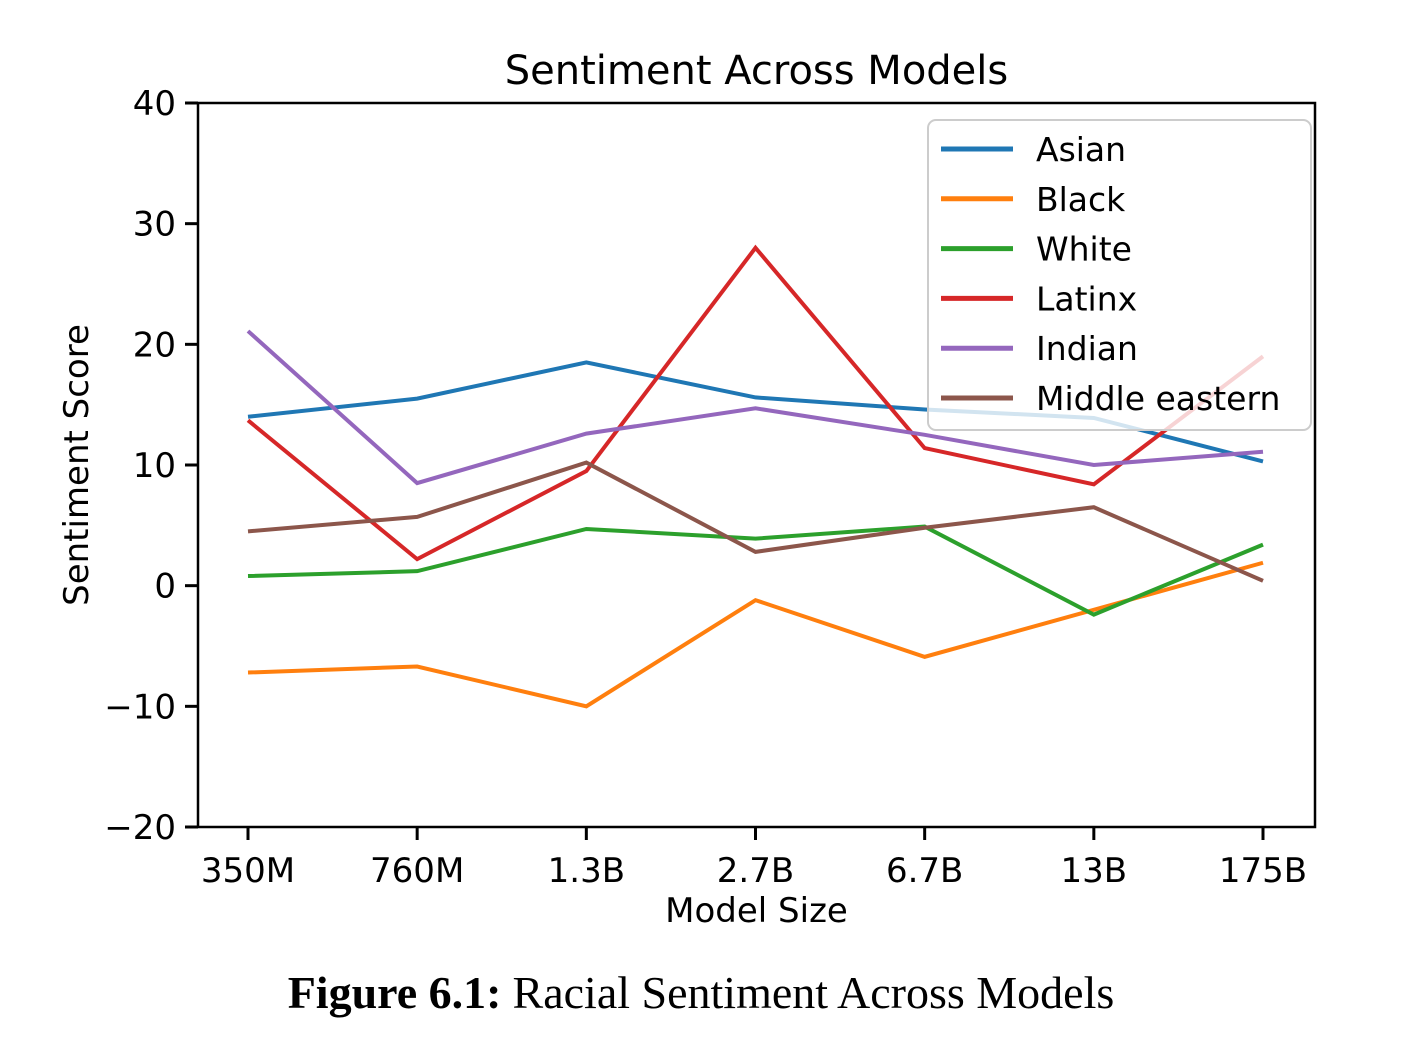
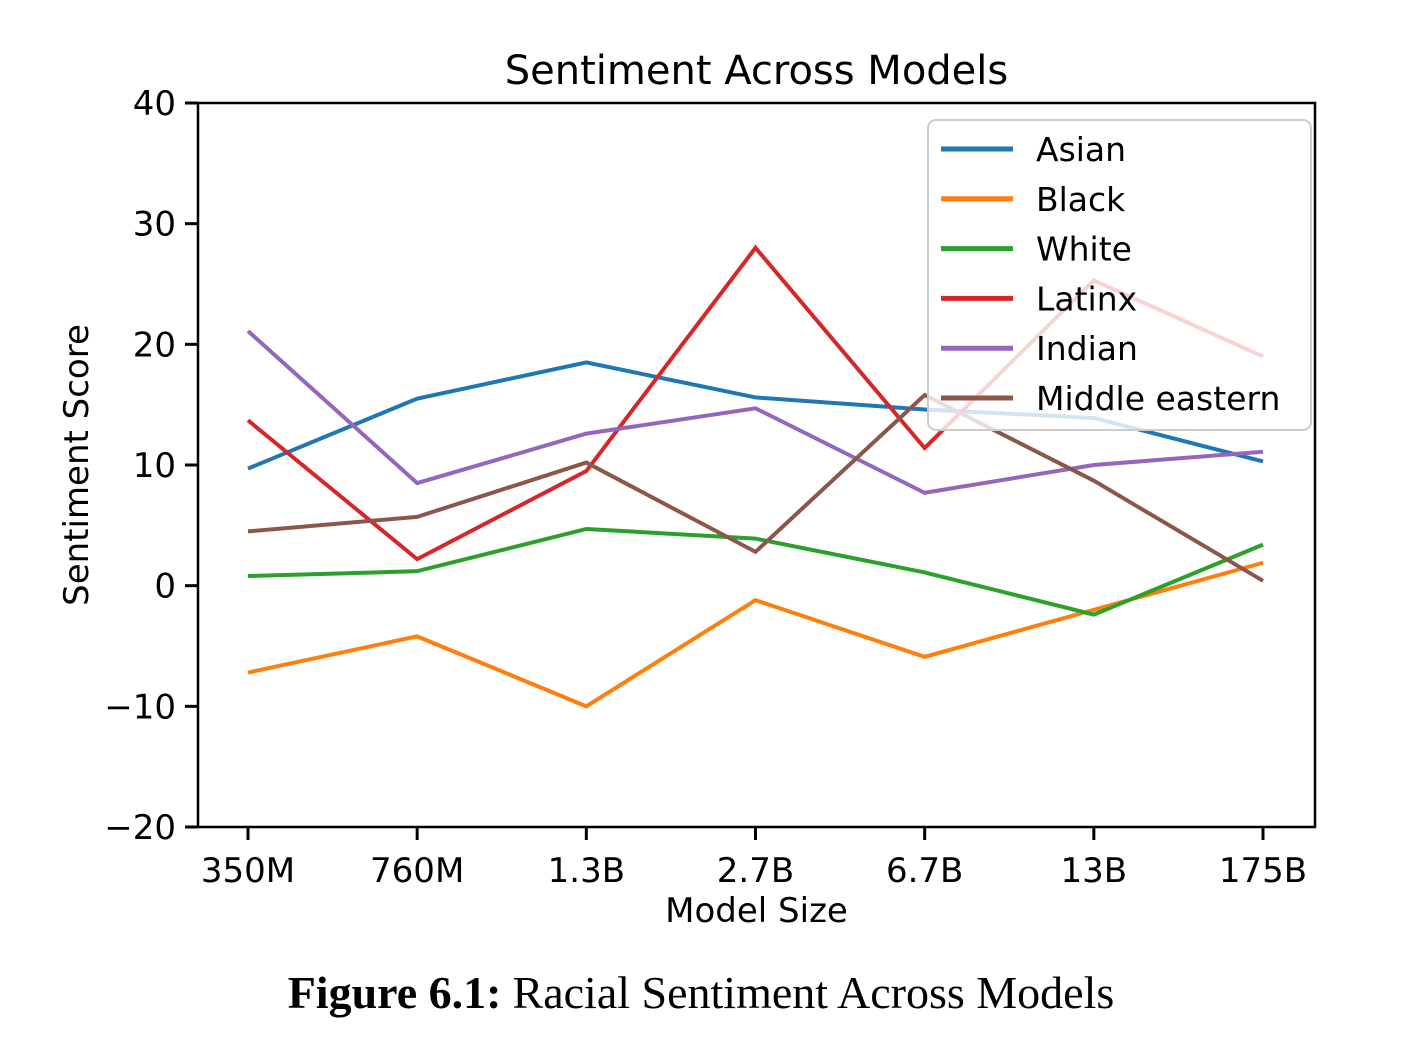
Asian/350M: 14.0 -> 9.7
Black/760M: -6.7 -> -4.2
White/6.7B: 4.9 -> 1.1
Indian/6.7B: 12.5 -> 7.7
Middle eastern/6.7B: 4.8 -> 15.8
Latinx/13B: 8.4 -> 25.3
Middle eastern/13B: 6.5 -> 8.7
